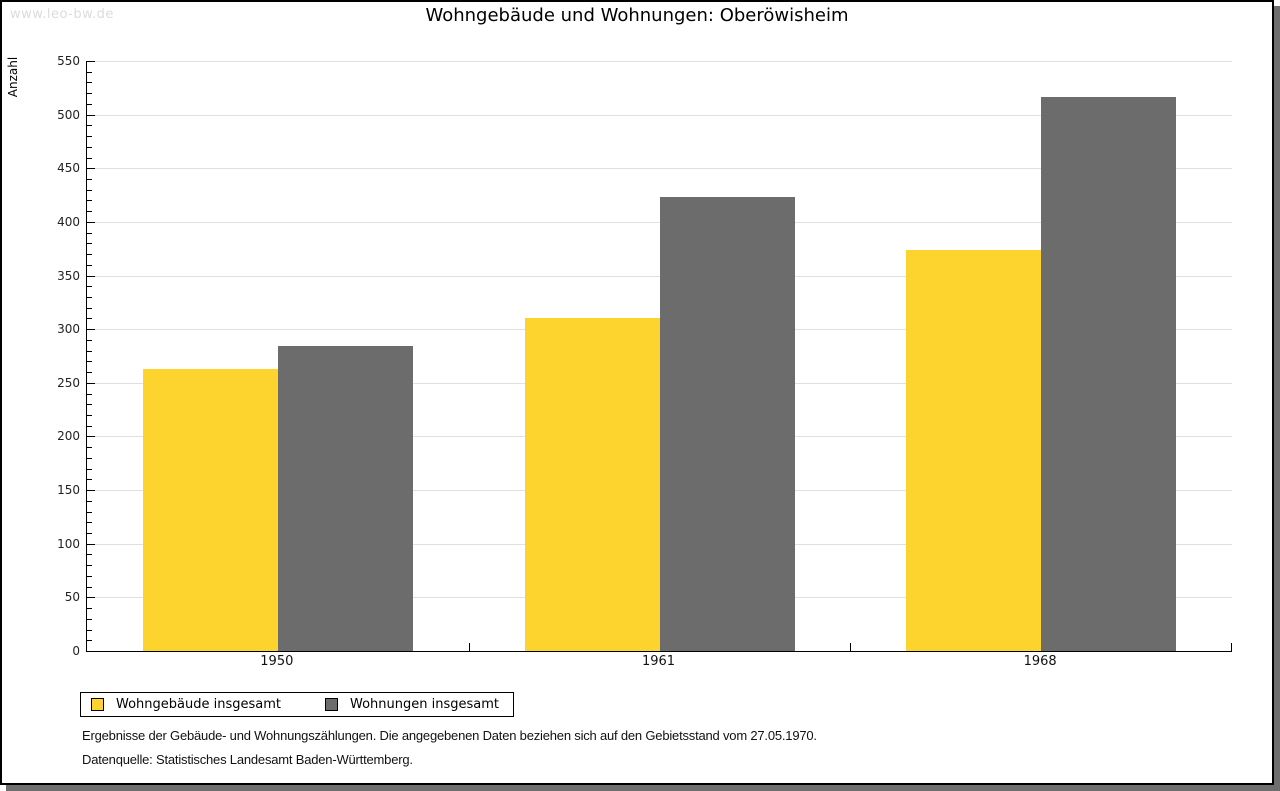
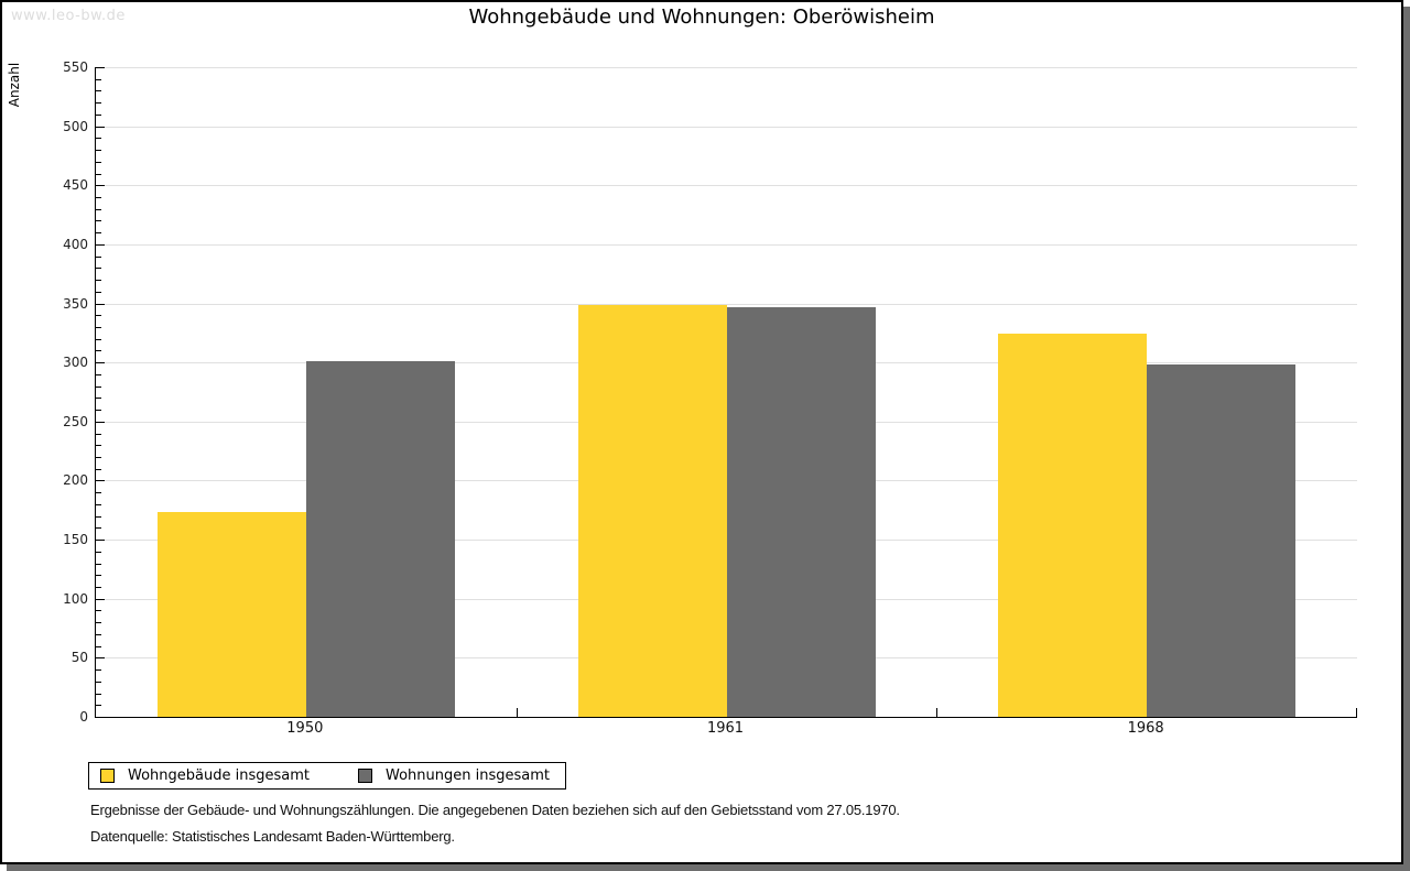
Wohngebäude insgesamt/1950: 263 -> 173
Wohnungen insgesamt/1950: 284 -> 301
Wohngebäude insgesamt/1961: 310 -> 349
Wohnungen insgesamt/1961: 423 -> 347
Wohngebäude insgesamt/1968: 374 -> 324
Wohnungen insgesamt/1968: 516 -> 298
